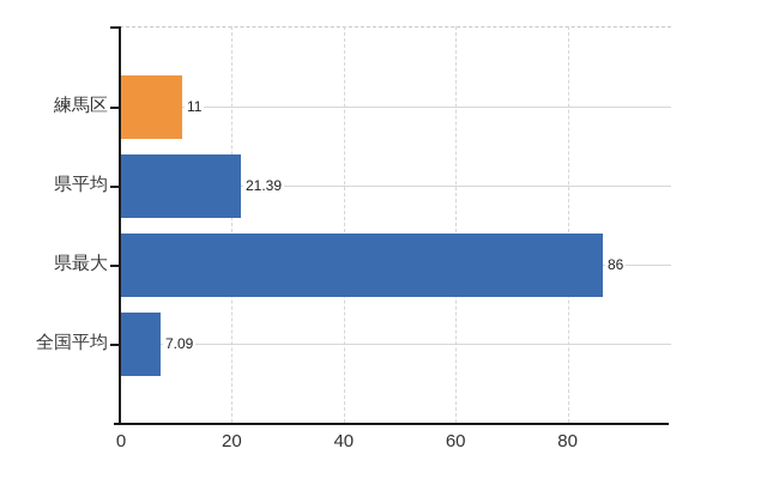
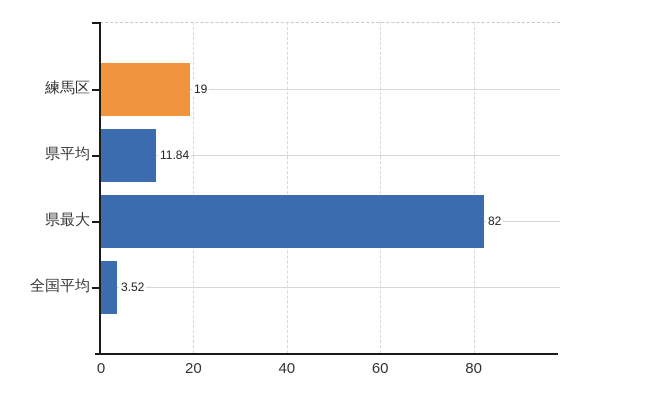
練馬区: 11 -> 19
県平均: 21.39 -> 11.84
県最大: 86 -> 82
全国平均: 7.09 -> 3.52
